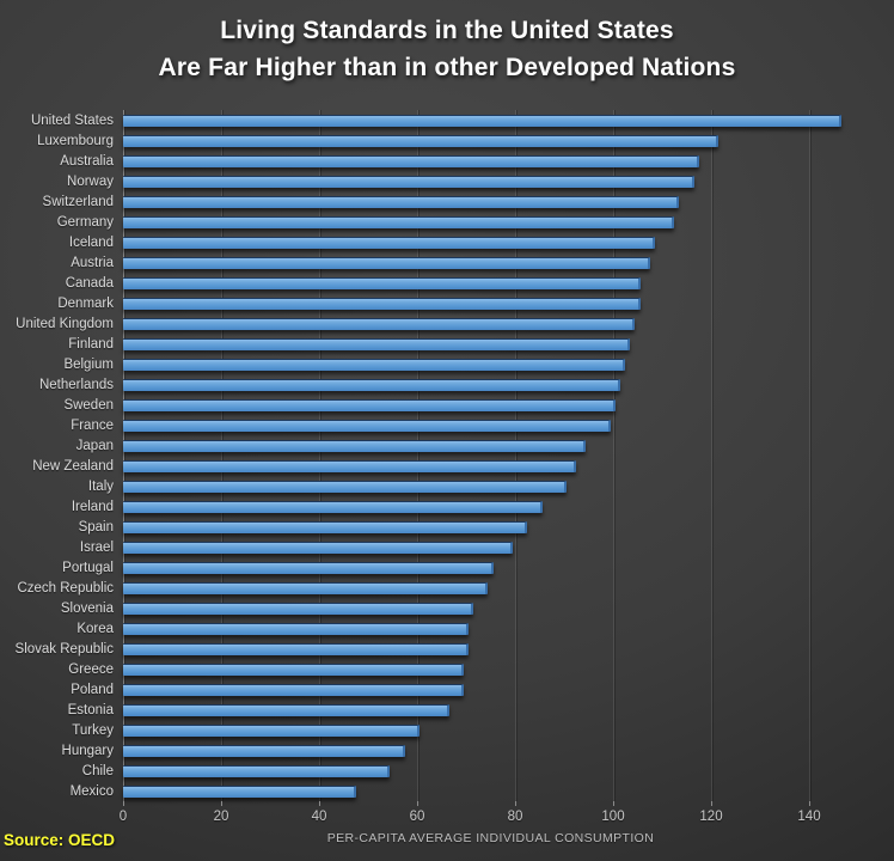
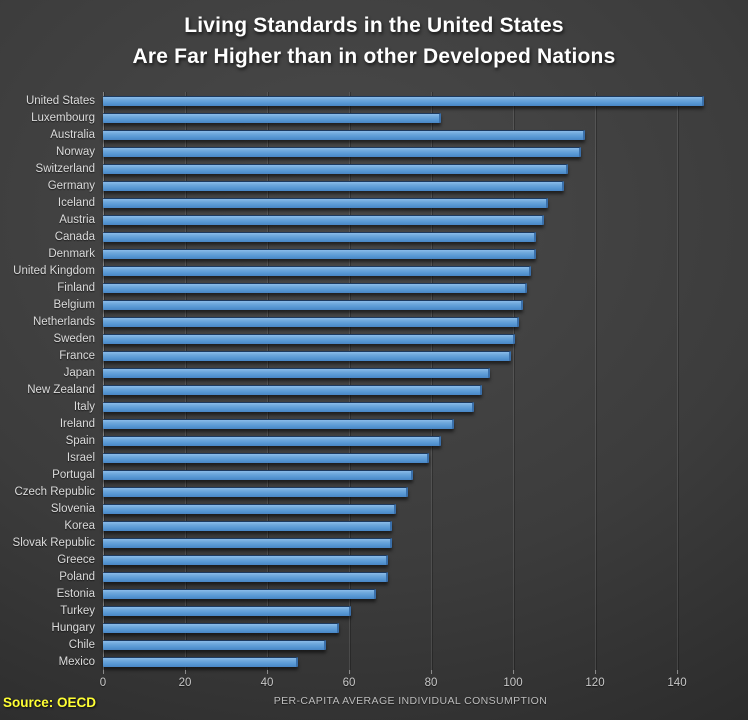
Luxembourg: 121 -> 82
